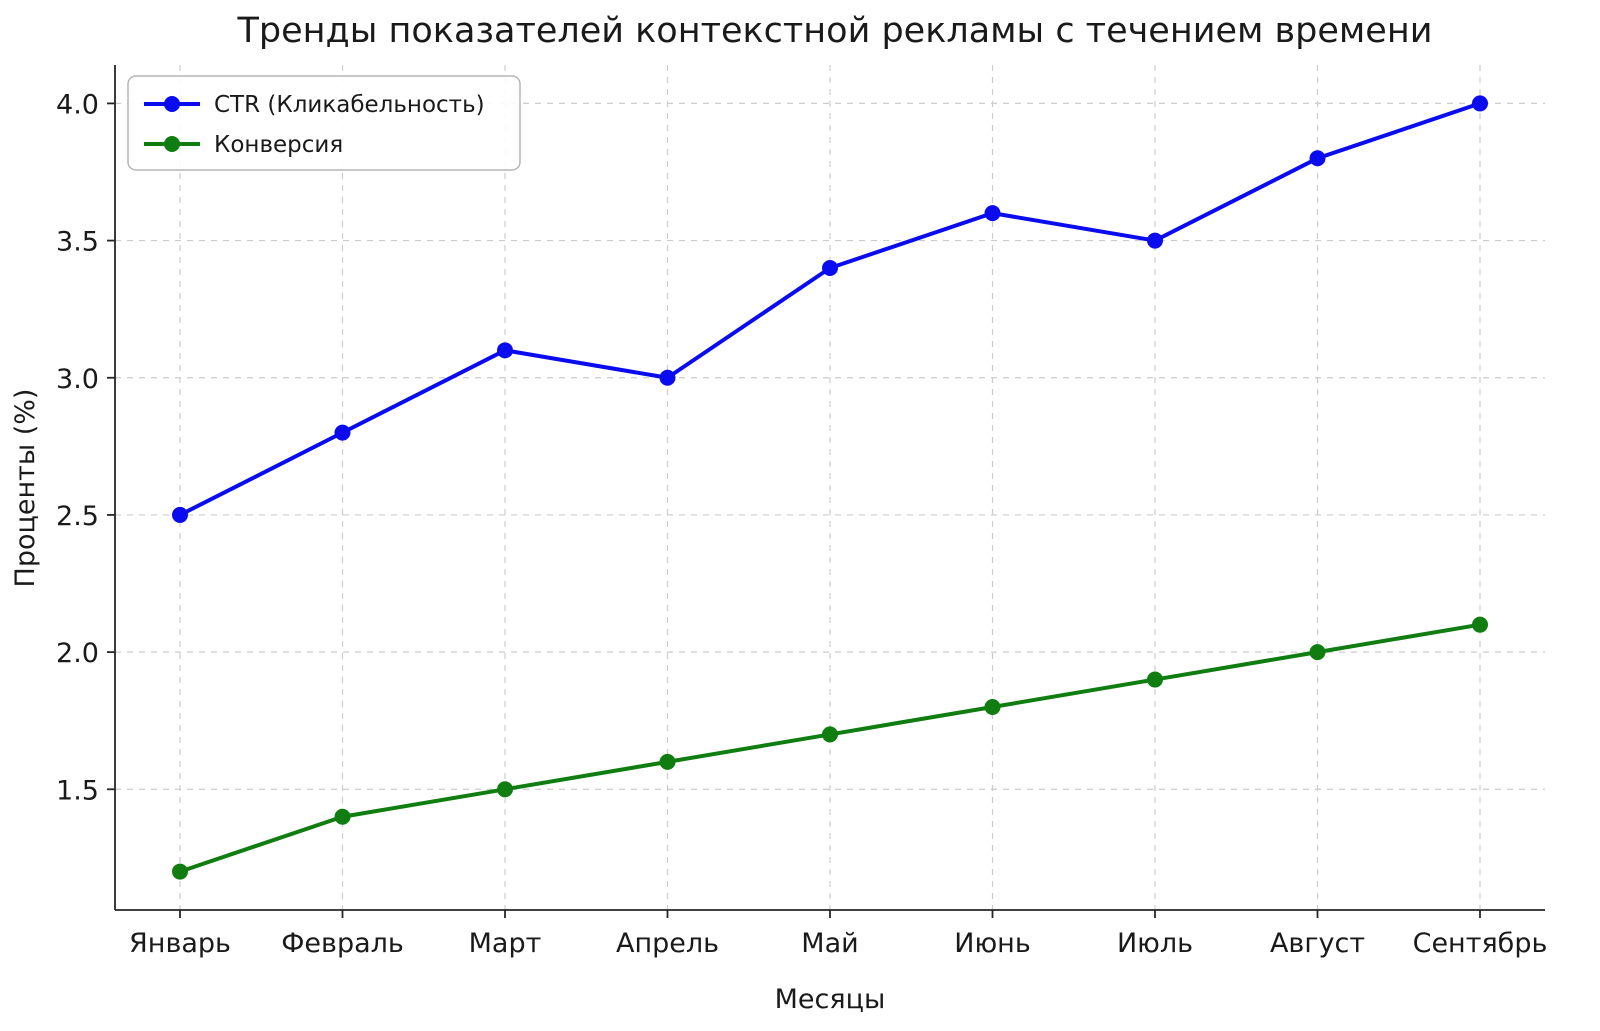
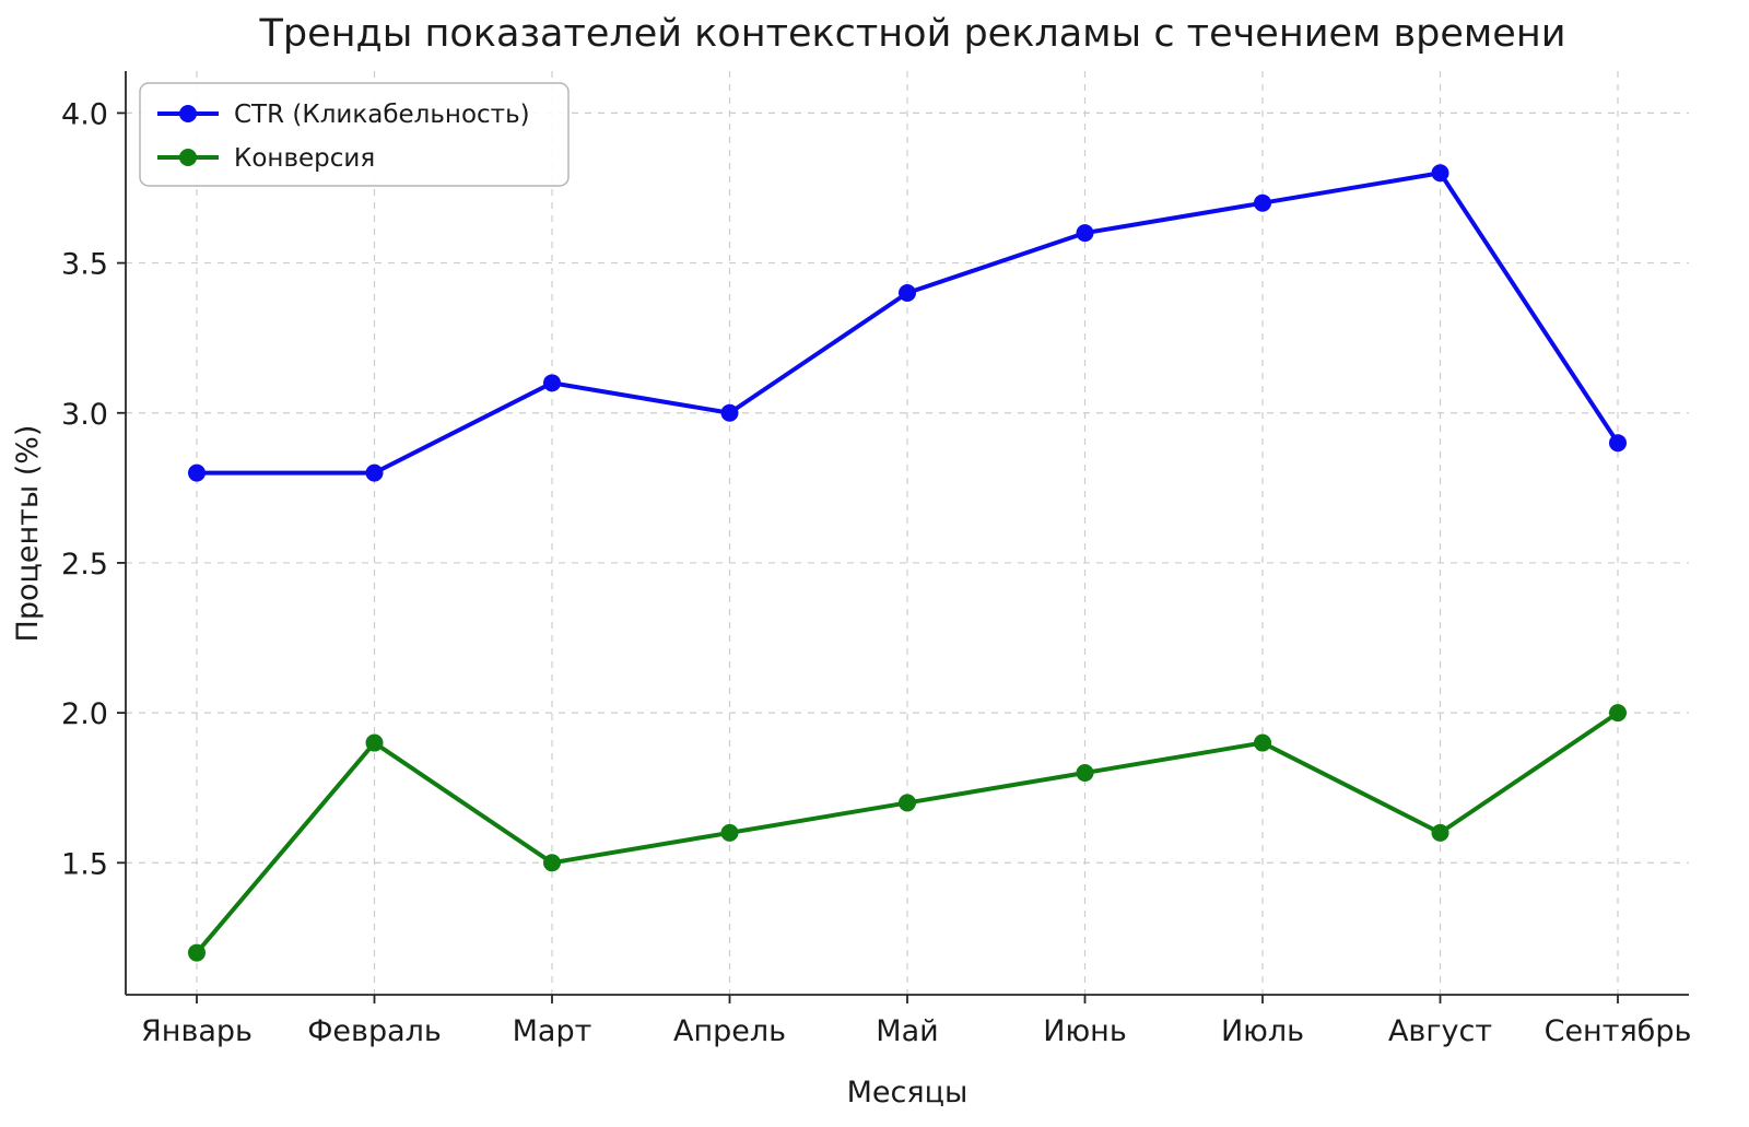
CTR (Кликабельность)/Январь: 2.5 -> 2.8
Конверсия/Февраль: 1.4 -> 1.9
CTR (Кликабельность)/Июль: 3.5 -> 3.7
Конверсия/Август: 2.0 -> 1.6
CTR (Кликабельность)/Сентябрь: 4.0 -> 2.9
Конверсия/Сентябрь: 2.1 -> 2.0
